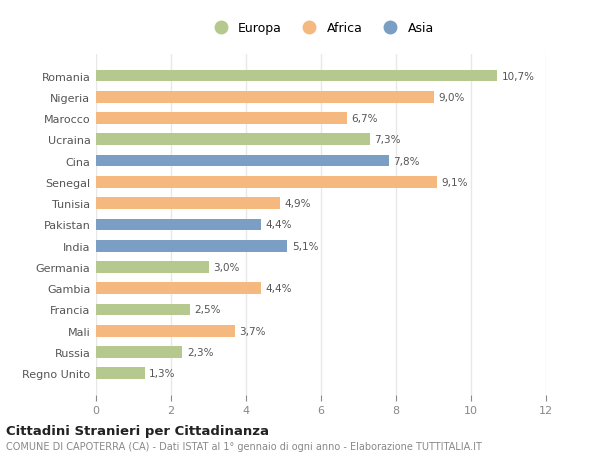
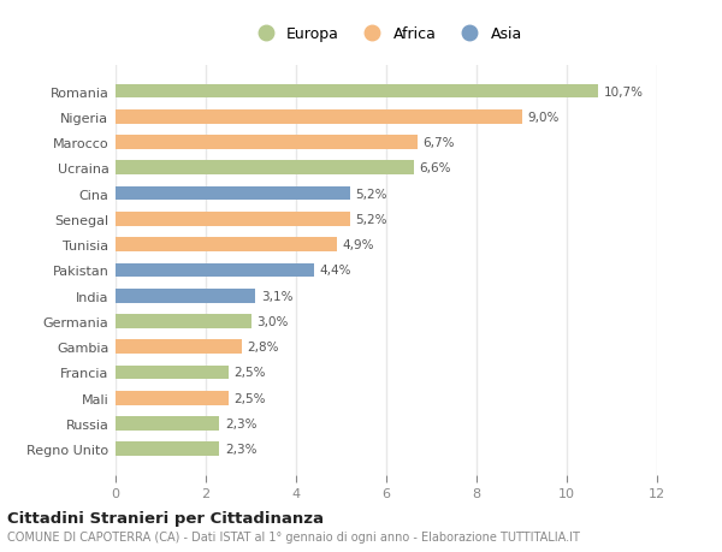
Ucraina: 7,3% -> 6,6%
Cina: 7,8% -> 5,2%
Senegal: 9,1% -> 5,2%
India: 5,1% -> 3,1%
Gambia: 4,4% -> 2,8%
Mali: 3,7% -> 2,5%
Regno Unito: 1,3% -> 2,3%
